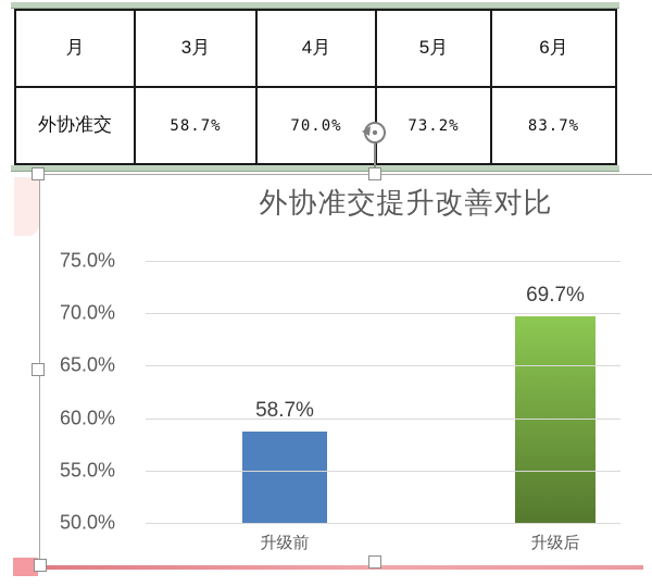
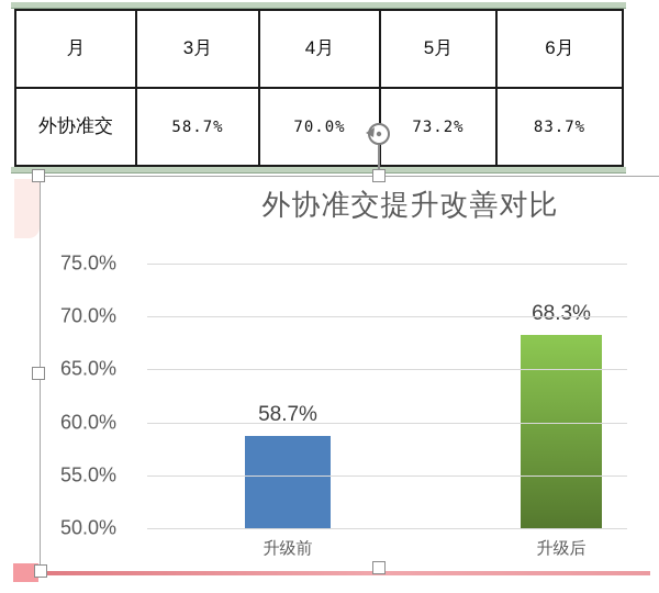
升级后: 69.7% -> 68.3%
